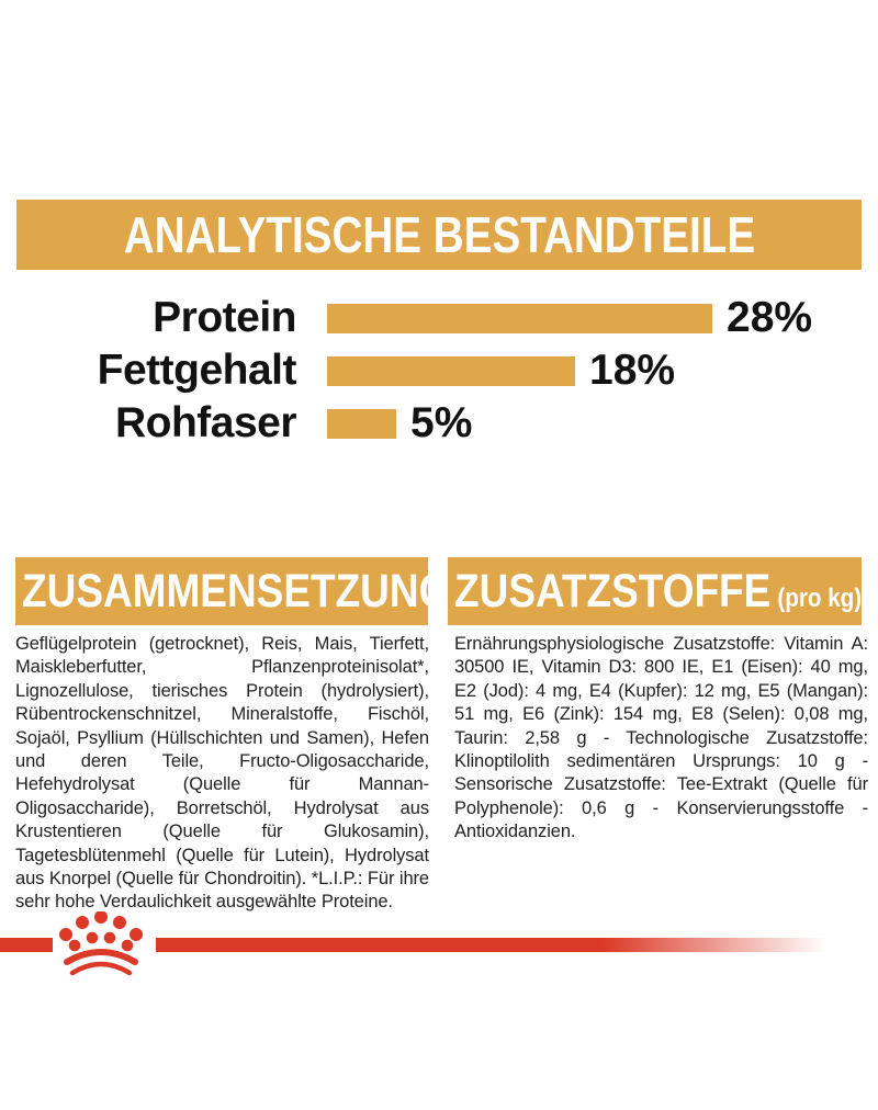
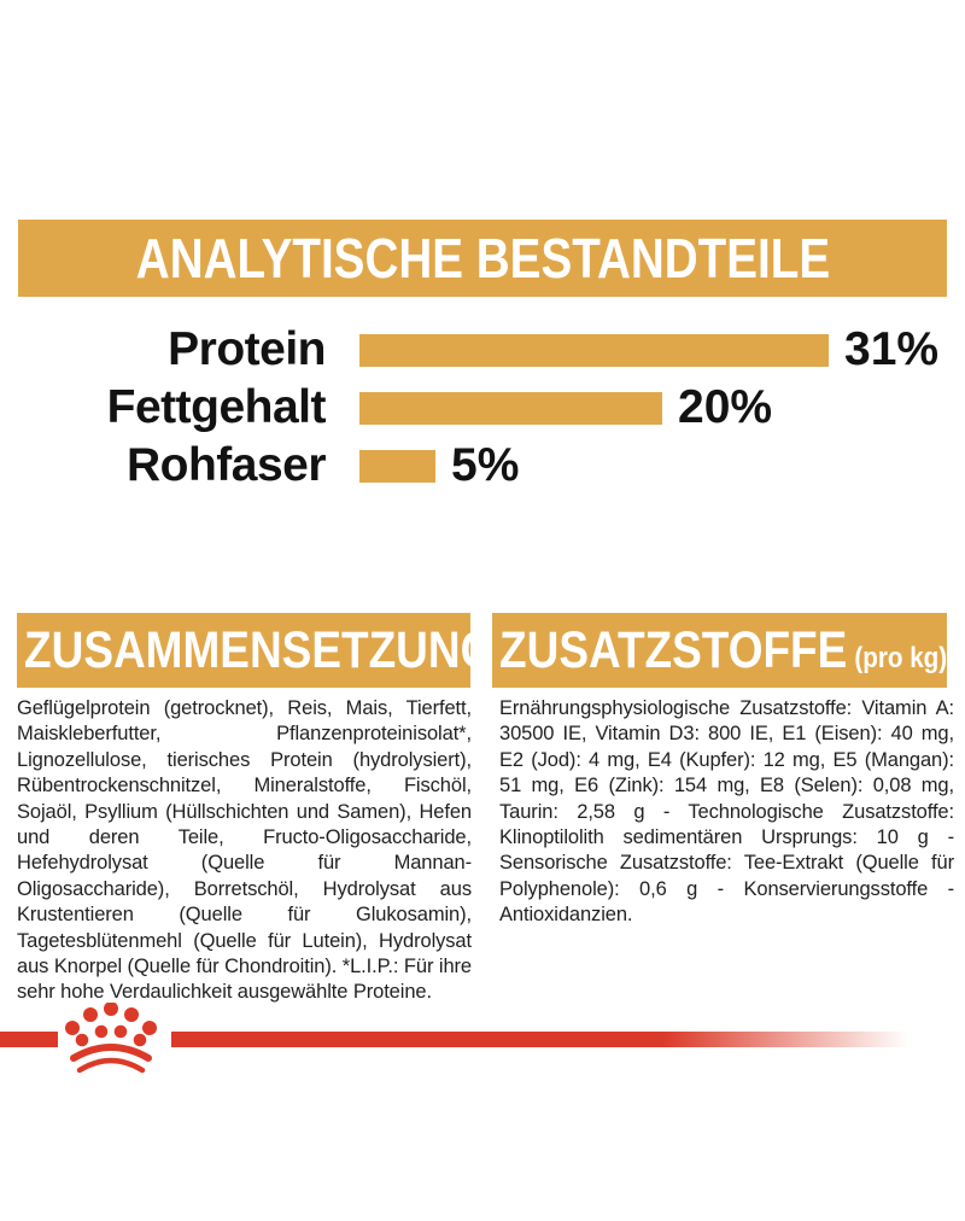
Protein: 28% -> 31%
Fettgehalt: 18% -> 20%
